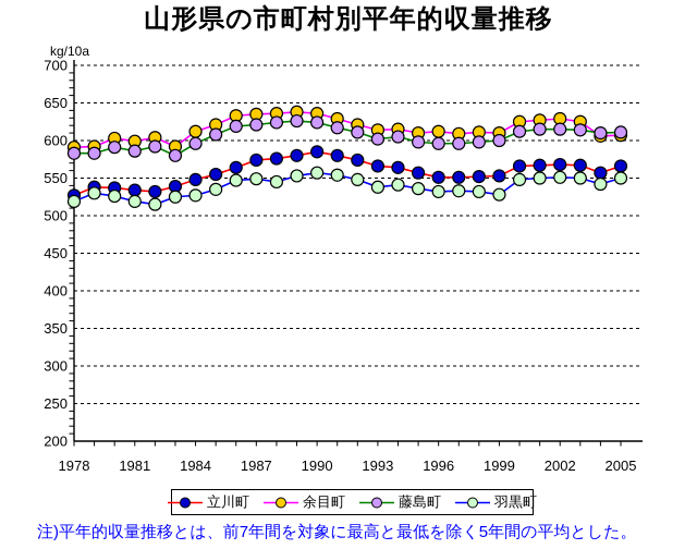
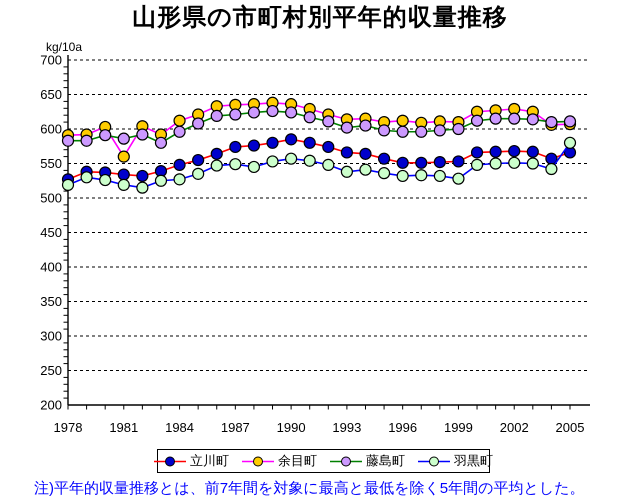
余目町/1981: 600 -> 560
羽黒町/2005: 550 -> 580
